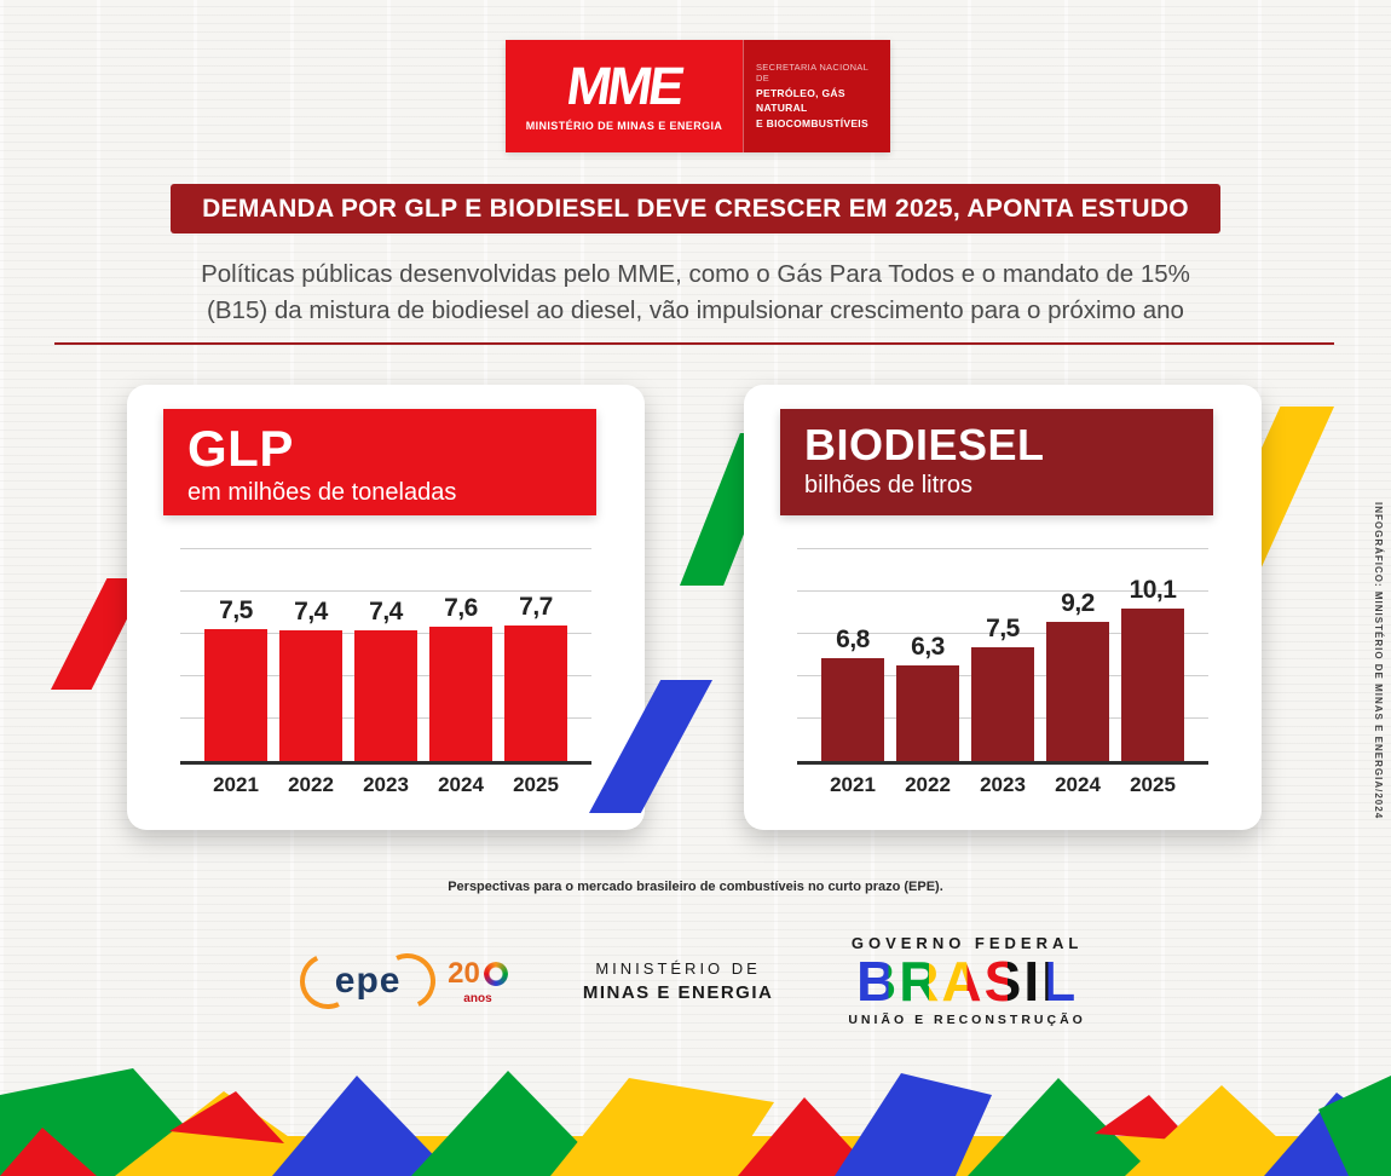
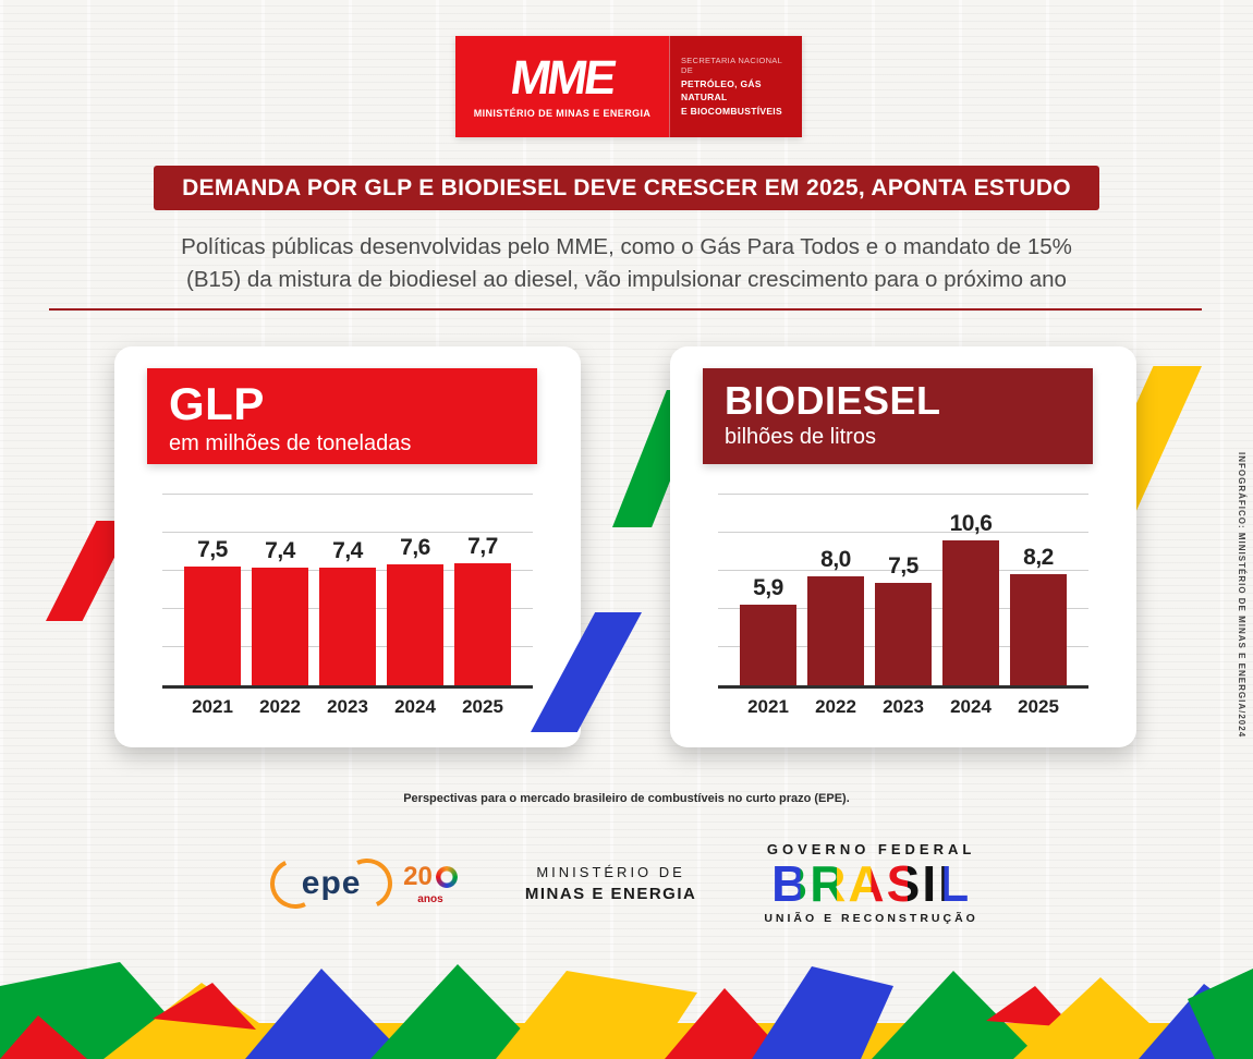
BIODIESEL/2021: 6,8 -> 5,9
BIODIESEL/2022: 6,3 -> 8,0
BIODIESEL/2024: 9,2 -> 10,6
BIODIESEL/2025: 10,1 -> 8,2
